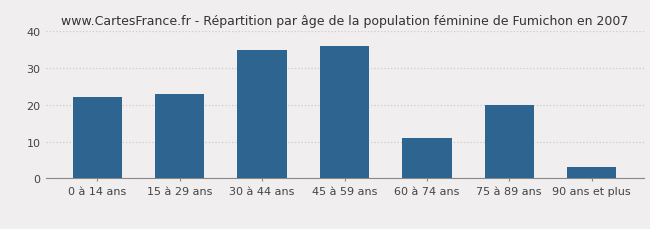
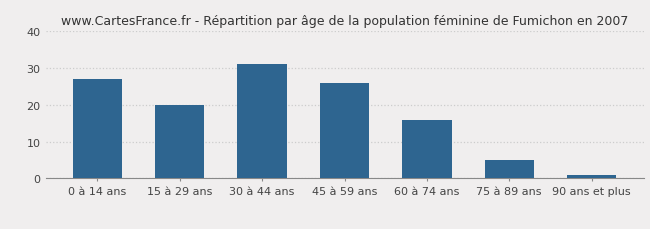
0 à 14 ans: 22 -> 27
15 à 29 ans: 23 -> 20
30 à 44 ans: 35 -> 31
45 à 59 ans: 36 -> 26
60 à 74 ans: 11 -> 16
75 à 89 ans: 20 -> 5
90 ans et plus: 3 -> 1
